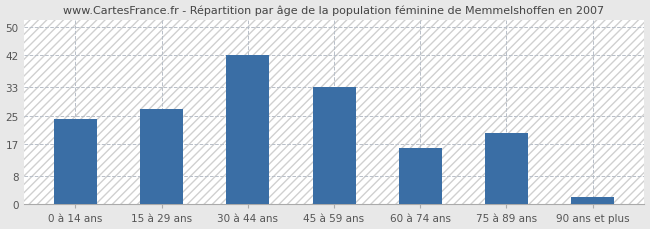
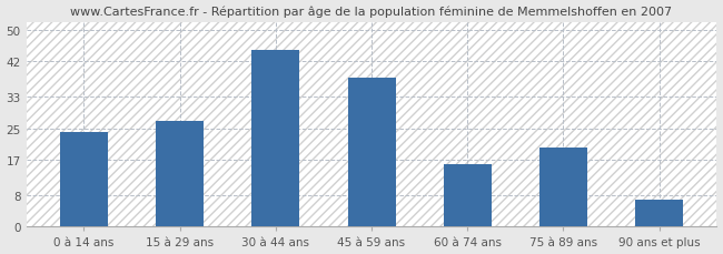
30 à 44 ans: 42 -> 45
45 à 59 ans: 33 -> 38
90 ans et plus: 2 -> 7
